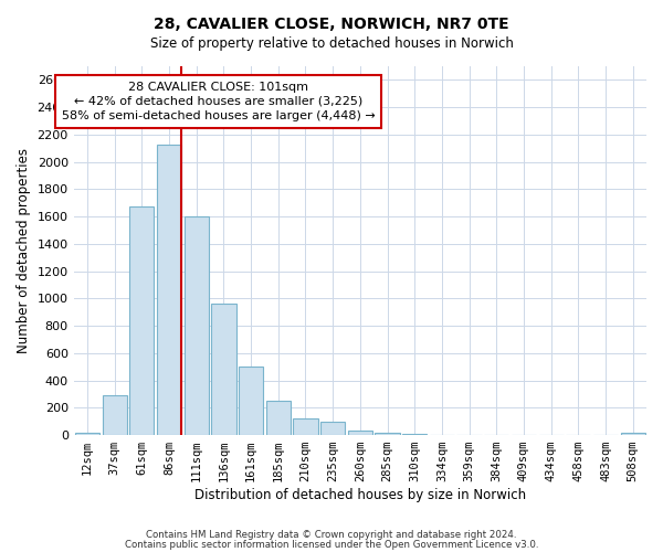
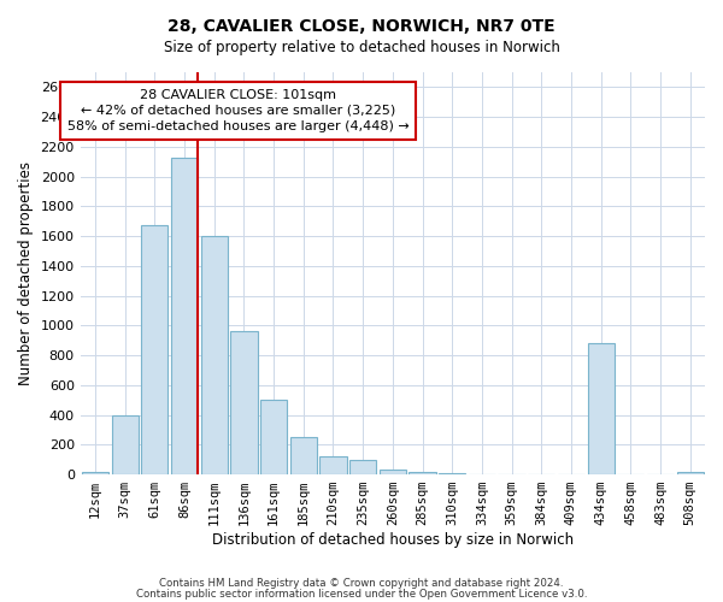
37sqm: 290 -> 400
434sqm: 0 -> 880
